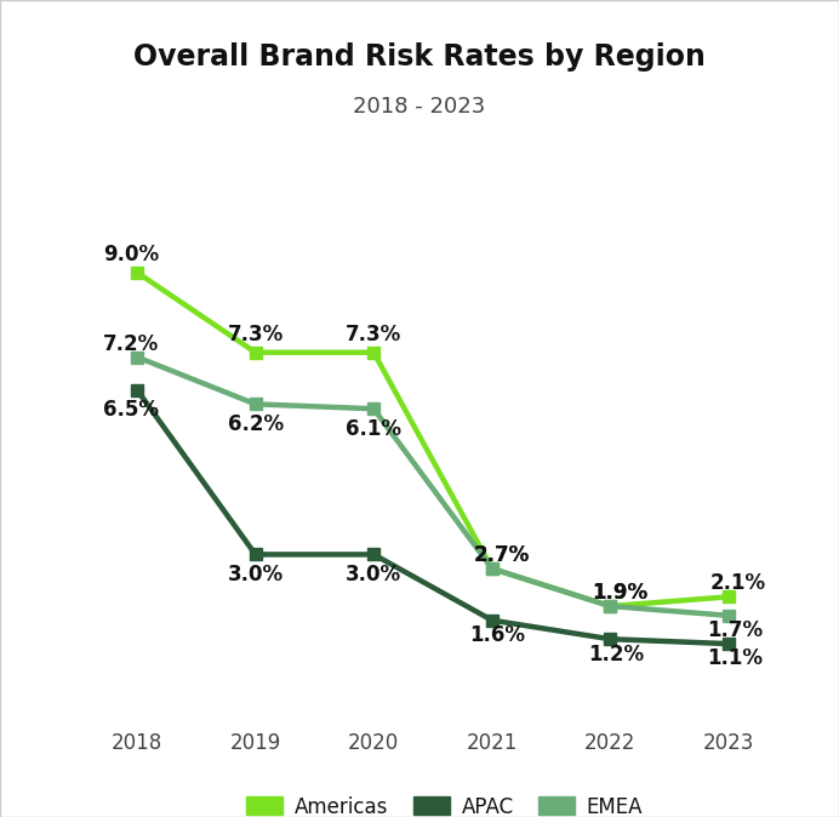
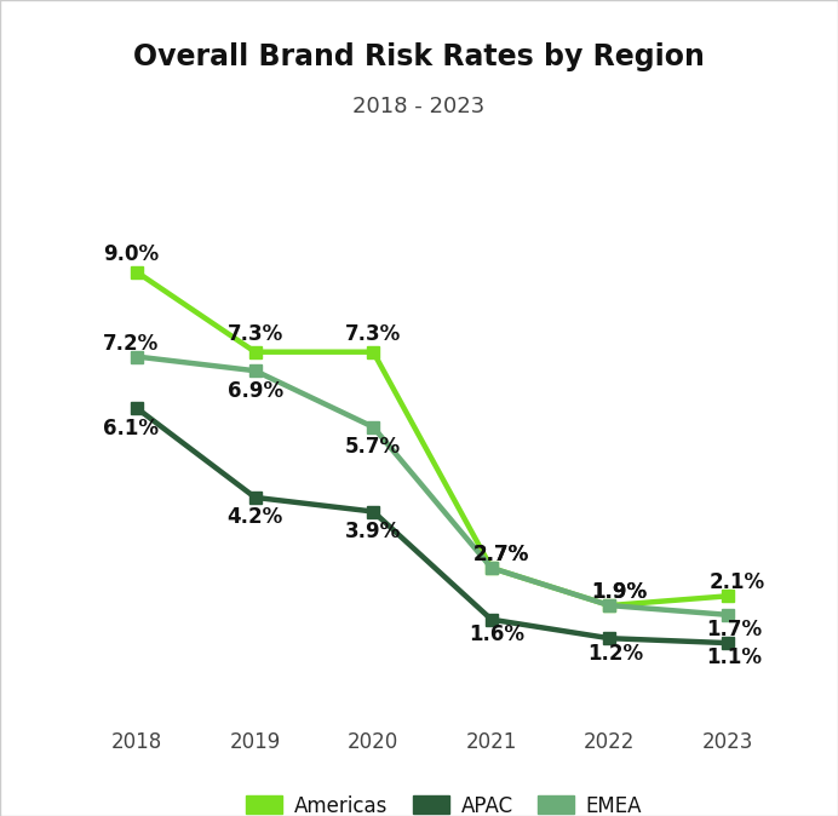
APAC/2018: 6.5% -> 6.1%
APAC/2019: 3.0% -> 4.2%
EMEA/2019: 6.2% -> 6.9%
APAC/2020: 3.0% -> 3.9%
EMEA/2020: 6.1% -> 5.7%
